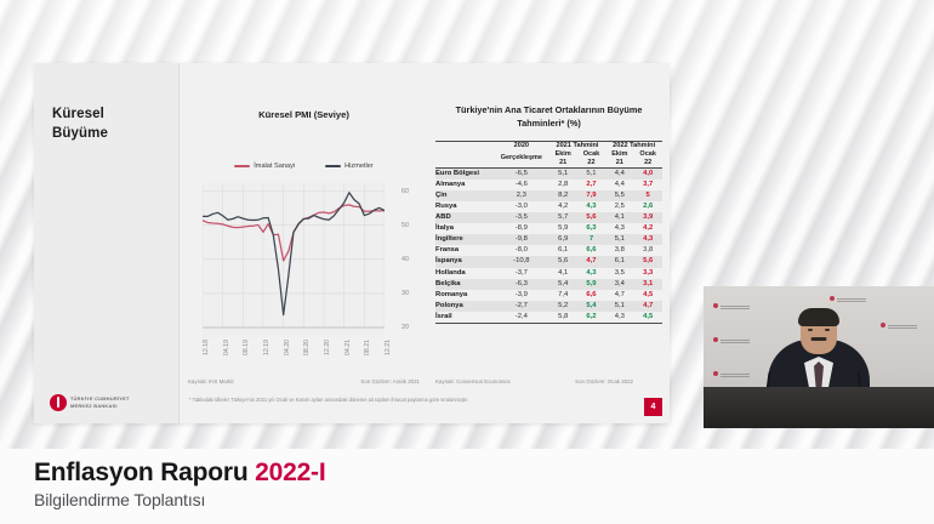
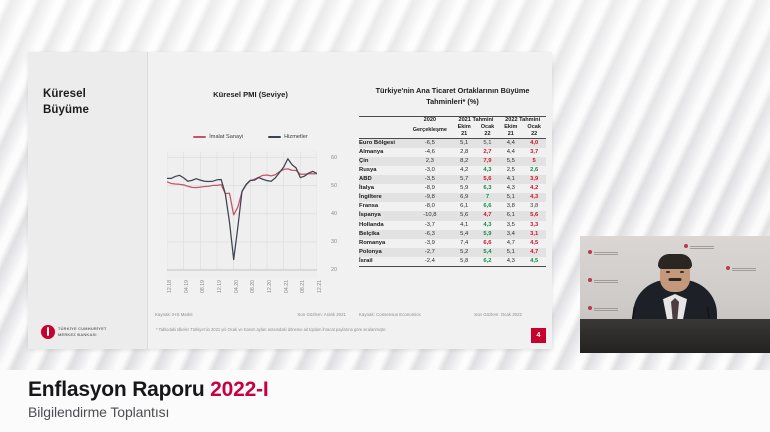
İmalat Sanayi/12.19: 48 -> 50
